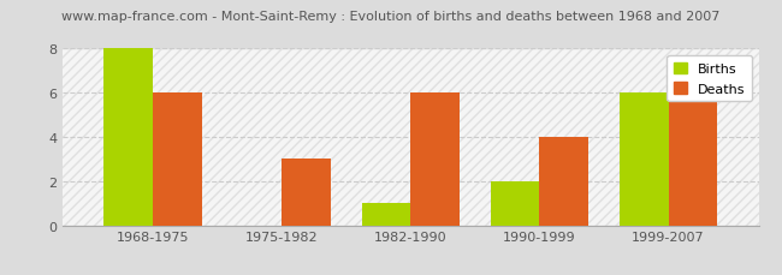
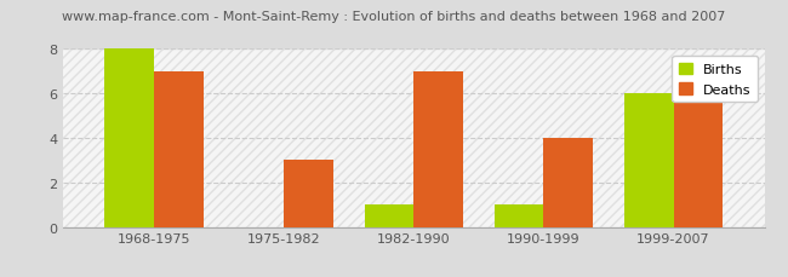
Deaths/1968-1975: 6 -> 7
Deaths/1982-1990: 6 -> 7
Births/1990-1999: 2 -> 1
